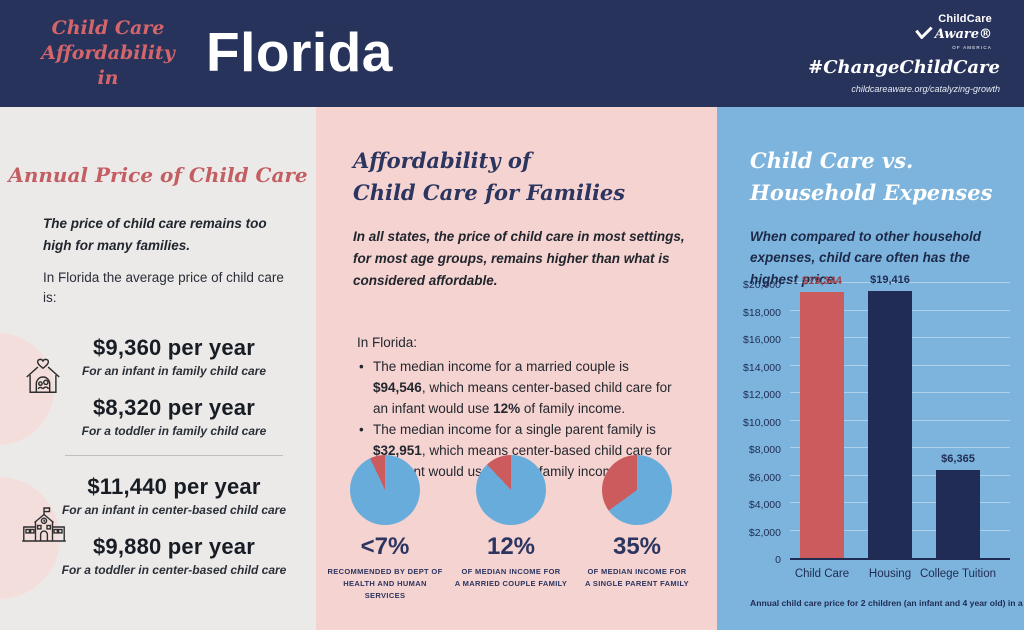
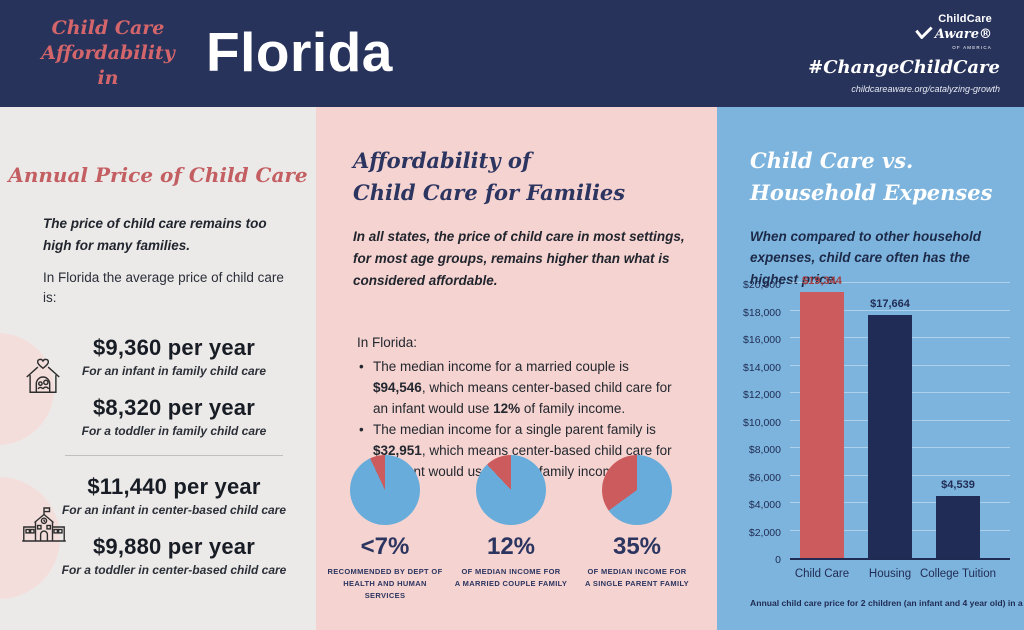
Child Care vs. Household Expenses/Housing: $19,416 -> $17,664
Child Care vs. Household Expenses/College Tuition: $6,365 -> $4,539
